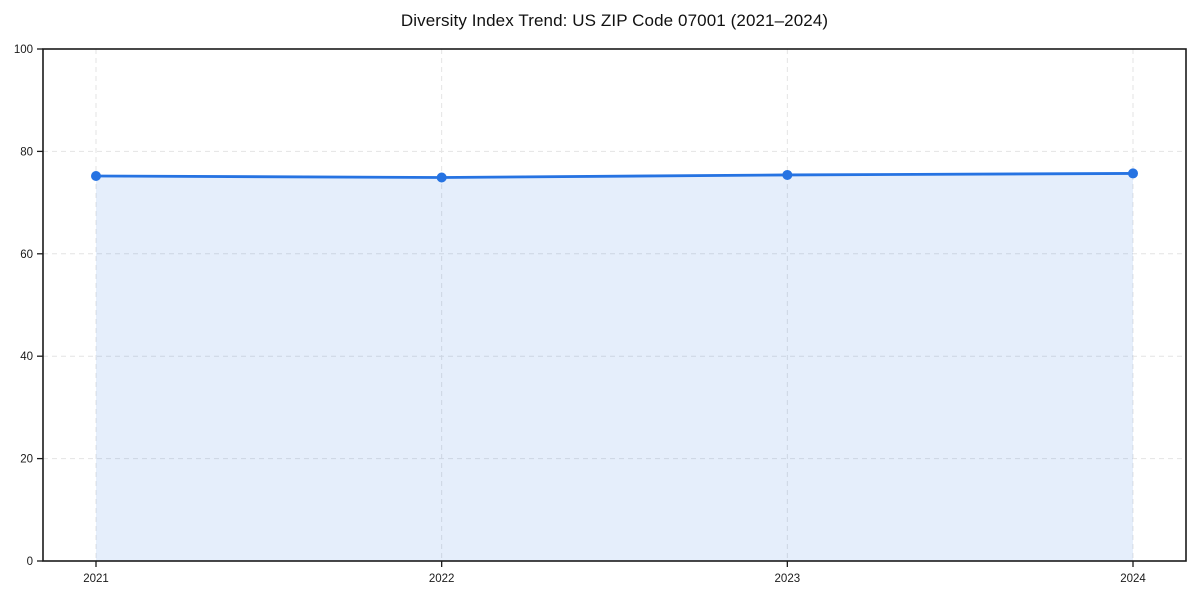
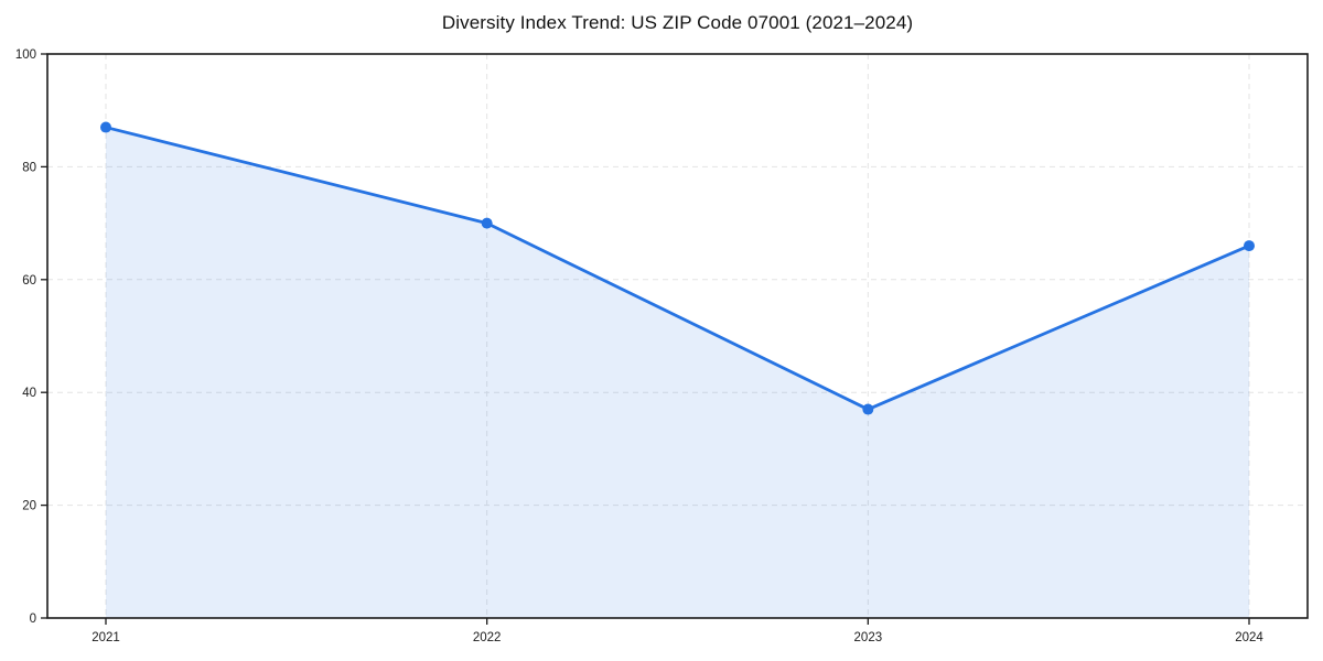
2021: 75 -> 87
2022: 75 -> 70
2023: 75 -> 37
2024: 76 -> 66
